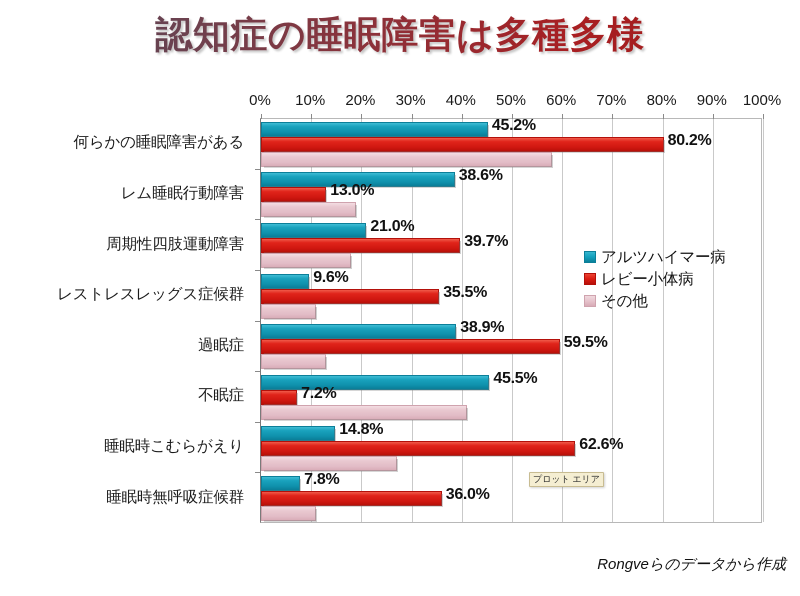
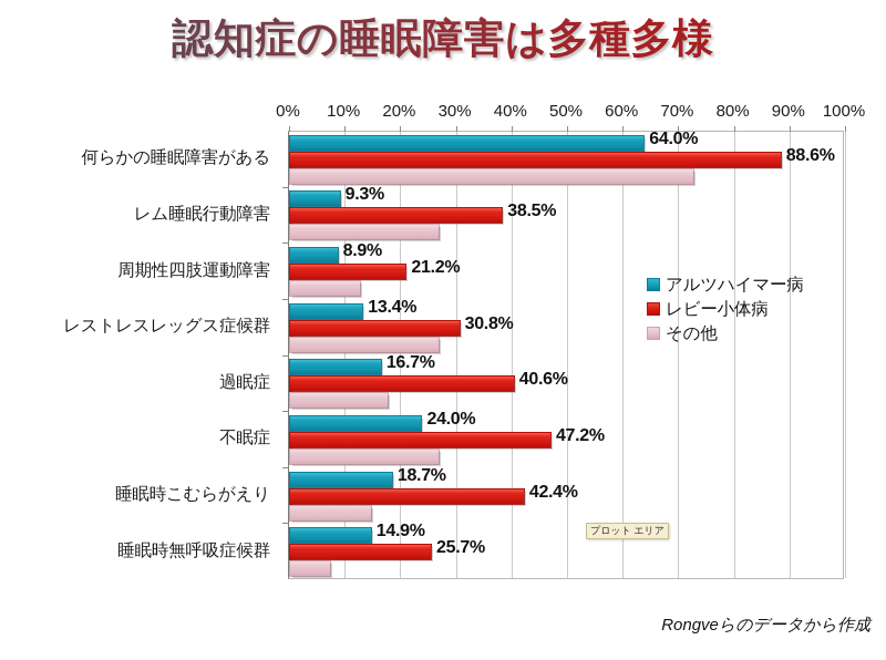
アルツハイマー病/何らかの睡眠障害がある: 45.2% -> 64.0%
レビー小体病/何らかの睡眠障害がある: 80.2% -> 88.6%
その他/何らかの睡眠障害がある: 58% -> 73%
アルツハイマー病/レム睡眠行動障害: 38.6% -> 9.3%
レビー小体病/レム睡眠行動障害: 13.0% -> 38.5%
その他/レム睡眠行動障害: 19% -> 27%
アルツハイマー病/周期性四肢運動障害: 21.0% -> 8.9%
レビー小体病/周期性四肢運動障害: 39.7% -> 21.2%
その他/周期性四肢運動障害: 18% -> 13%
アルツハイマー病/レストレスレッグス症候群: 9.6% -> 13.4%
レビー小体病/レストレスレッグス症候群: 35.5% -> 30.8%
その他/レストレスレッグス症候群: 11% -> 27%
アルツハイマー病/過眠症: 38.9% -> 16.7%
レビー小体病/過眠症: 59.5% -> 40.6%
その他/過眠症: 13% -> 18%
アルツハイマー病/不眠症: 45.5% -> 24.0%
レビー小体病/不眠症: 7.2% -> 47.2%
その他/不眠症: 41% -> 27%
アルツハイマー病/睡眠時こむらがえり: 14.8% -> 18.7%
レビー小体病/睡眠時こむらがえり: 62.6% -> 42.4%
その他/睡眠時こむらがえり: 27% -> 15%
アルツハイマー病/睡眠時無呼吸症候群: 7.8% -> 14.9%
レビー小体病/睡眠時無呼吸症候群: 36.0% -> 25.7%
その他/睡眠時無呼吸症候群: 11% -> 8%
